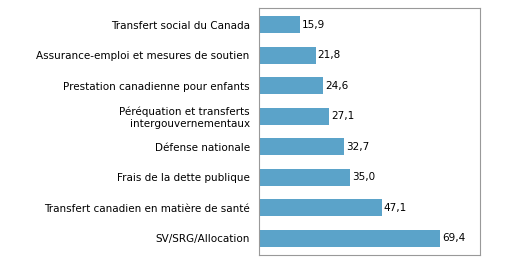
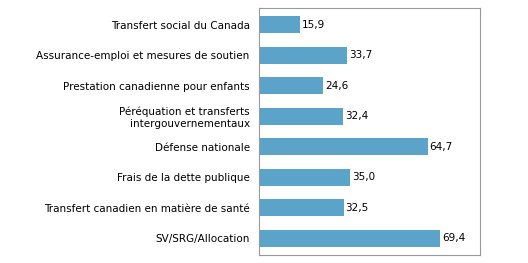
Assurance-emploi et mesures de soutien: 21,8 -> 33,7
Péréquation et transferts intergouvernementaux: 27,1 -> 32,4
Défense nationale: 32,7 -> 64,7
Transfert canadien en matière de santé: 47,1 -> 32,5
